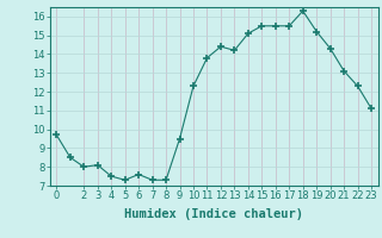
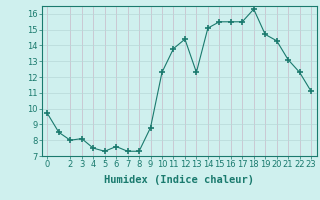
9: 9.5 -> 8.8
13: 14.2 -> 12.3
19: 15.2 -> 14.7
